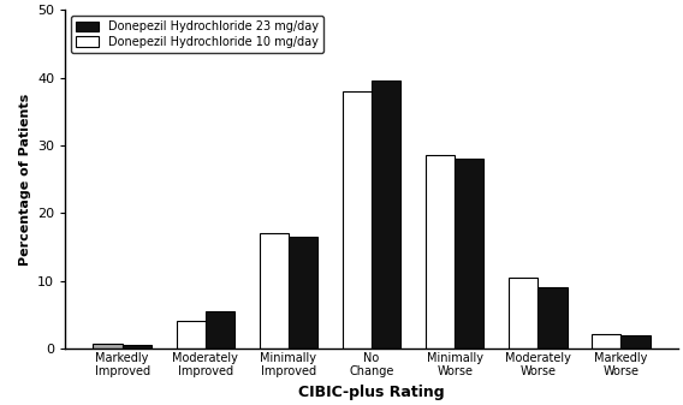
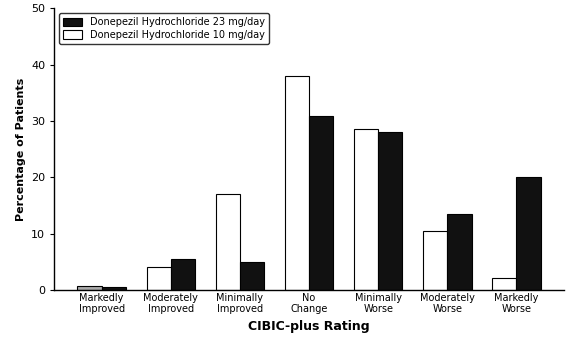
Donepezil Hydrochloride 23 mg/day/Minimally Improved: 16.5 -> 5.0
Donepezil Hydrochloride 23 mg/day/No Change: 39.5 -> 30.8
Donepezil Hydrochloride 23 mg/day/Moderately Worse: 9.0 -> 13.4
Donepezil Hydrochloride 23 mg/day/Markedly Worse: 2.0 -> 20.0
